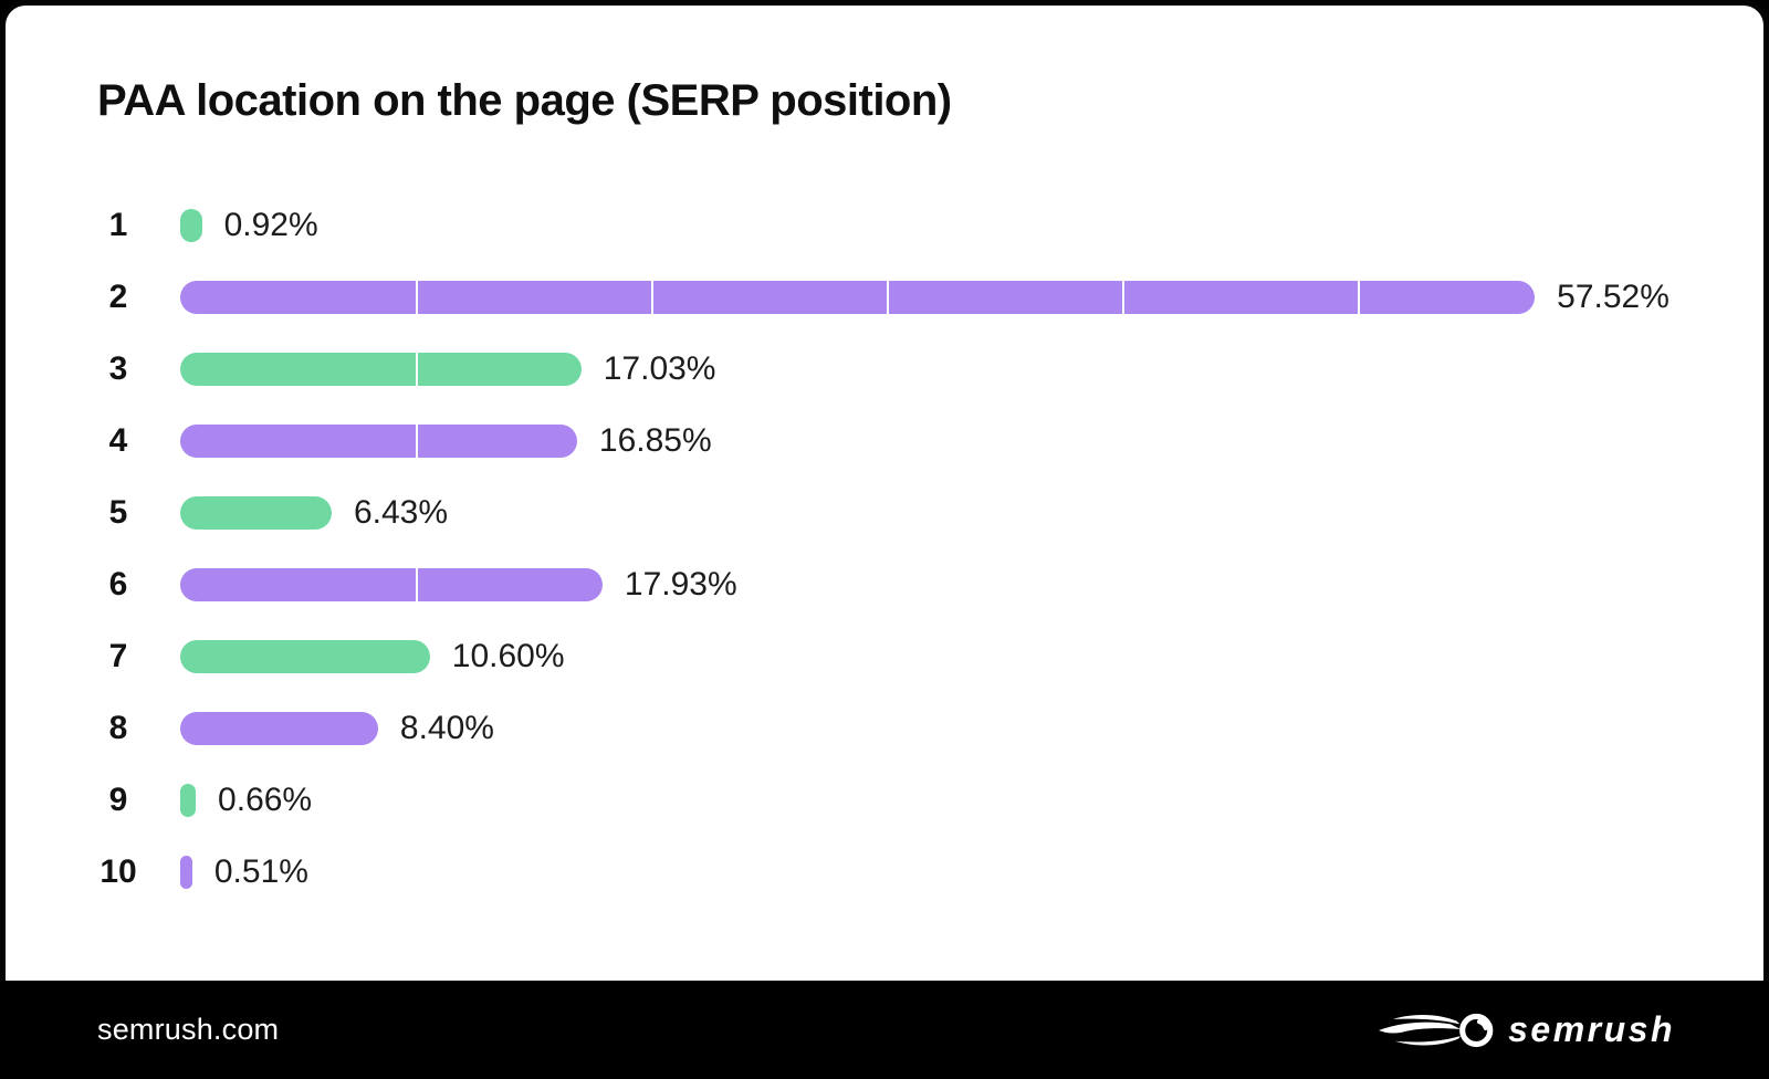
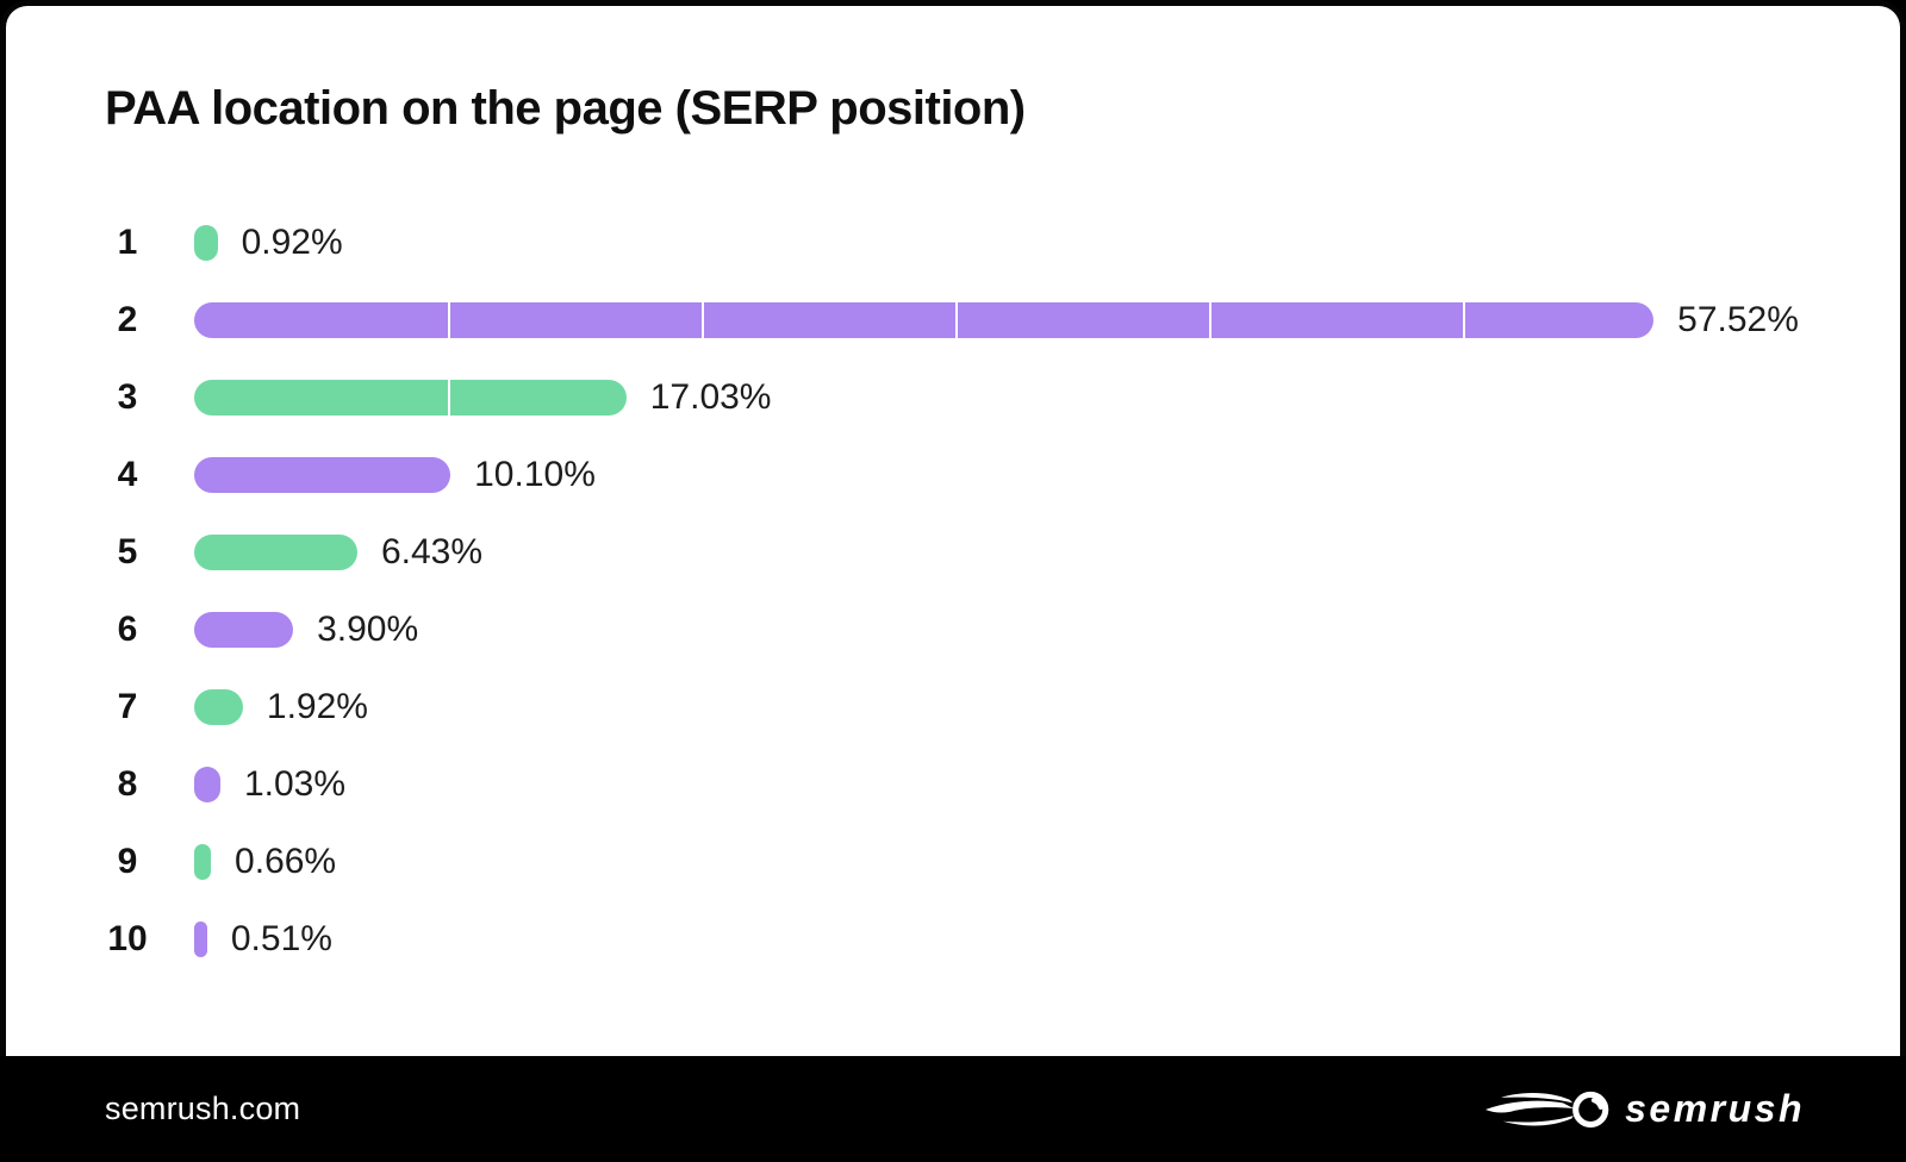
4: 16.85% -> 10.10%
6: 17.93% -> 3.90%
7: 10.60% -> 1.92%
8: 8.40% -> 1.03%
